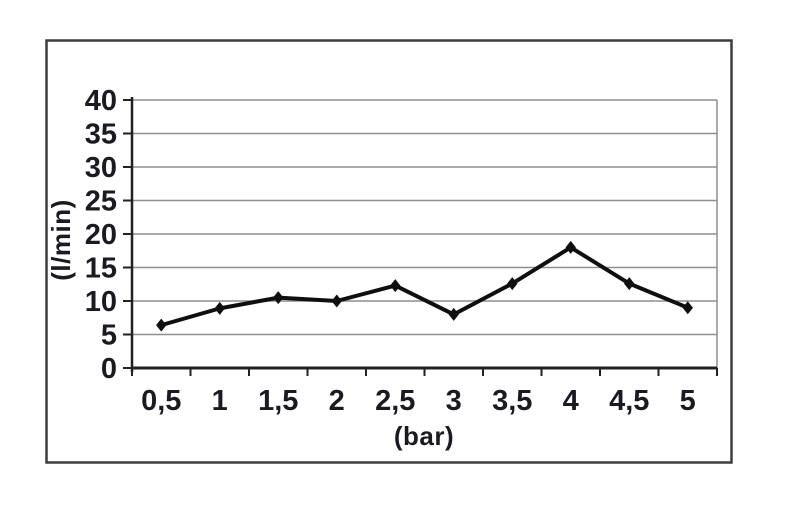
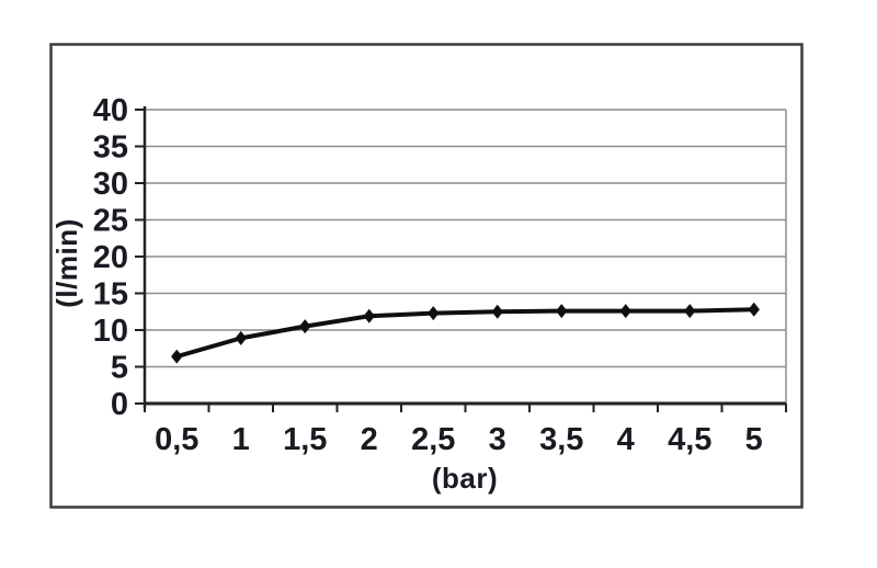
2: 10 -> 12
3: 8 -> 12
4: 18 -> 13
5: 9 -> 13
